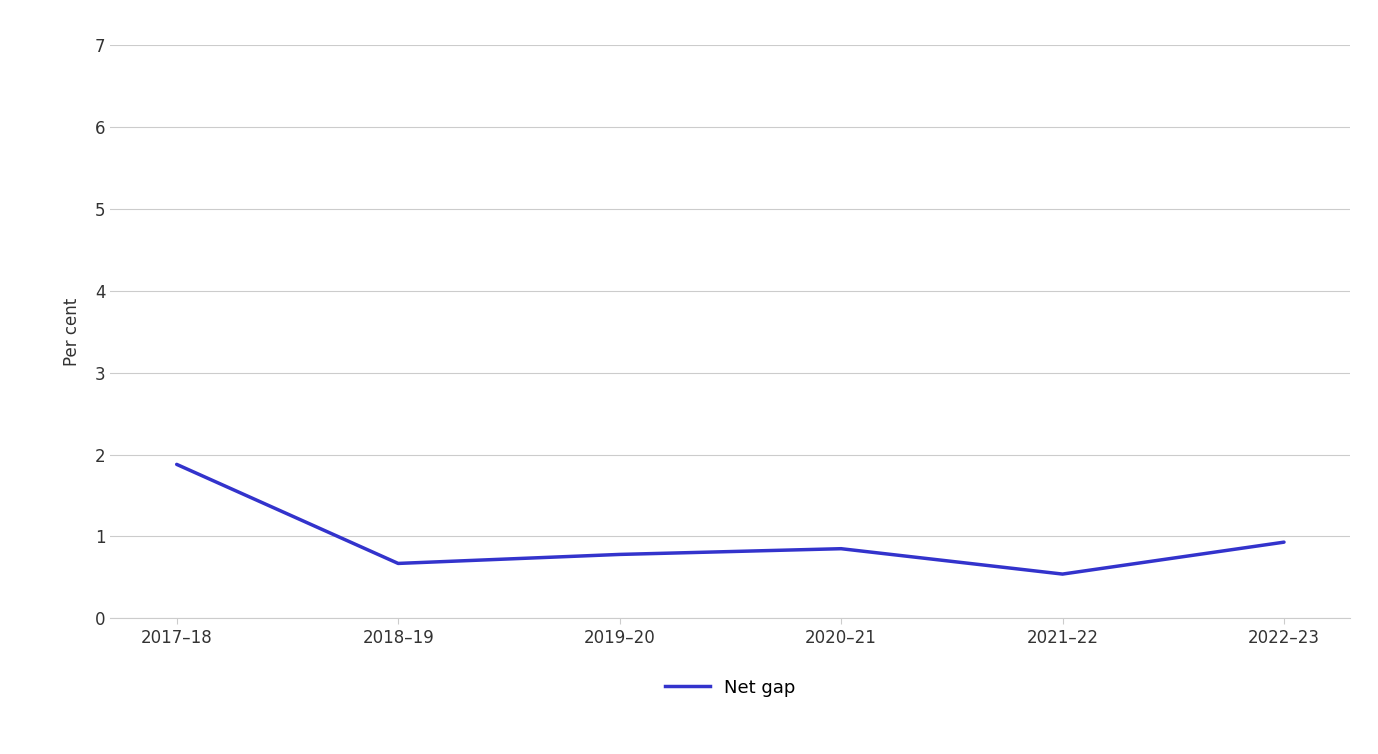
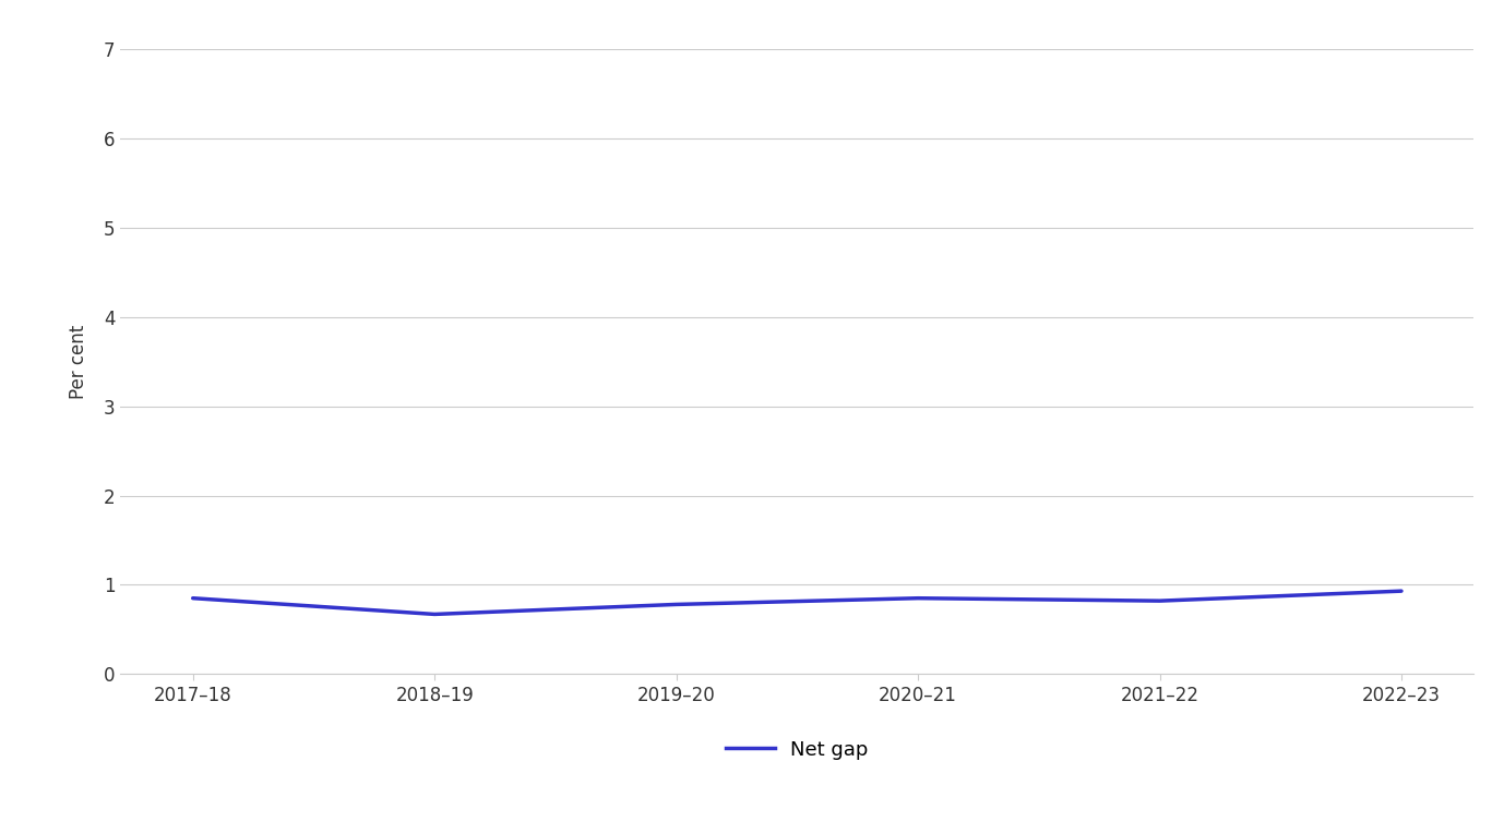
2017–18: 1.88 -> 0.85
2021–22: 0.54 -> 0.82
